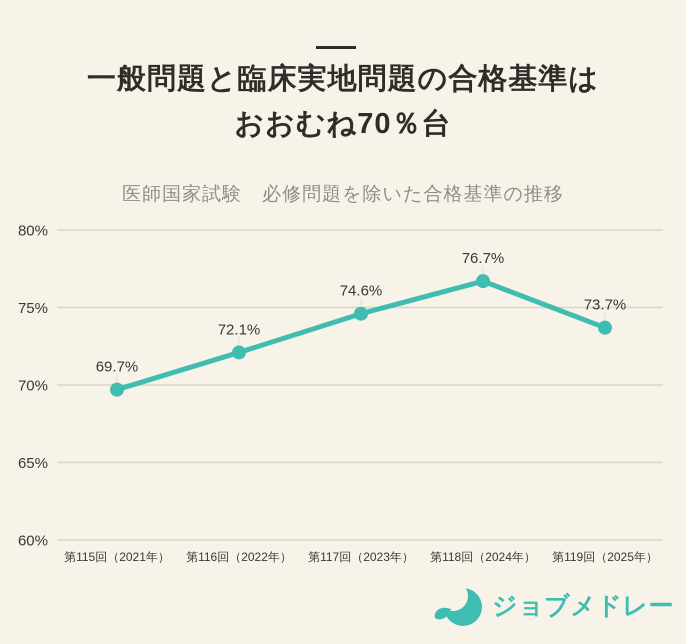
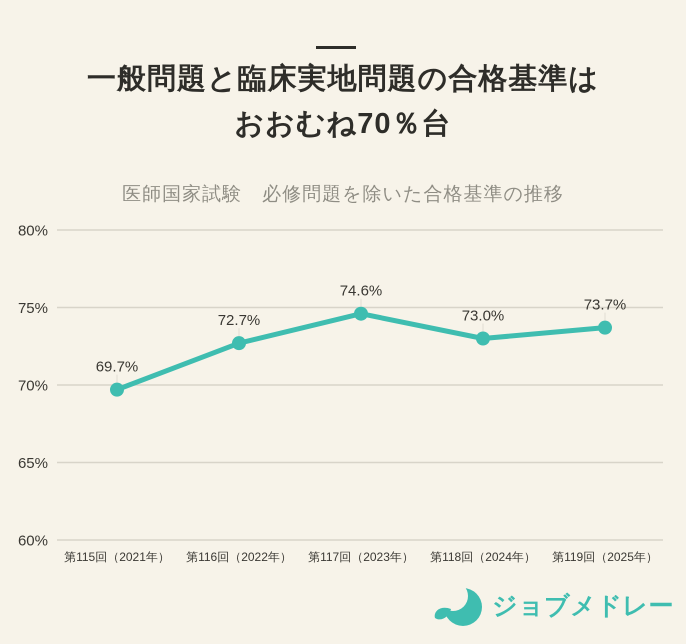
第116回（2022年）: 72.1% -> 72.7%
第118回（2024年）: 76.7% -> 73.0%
